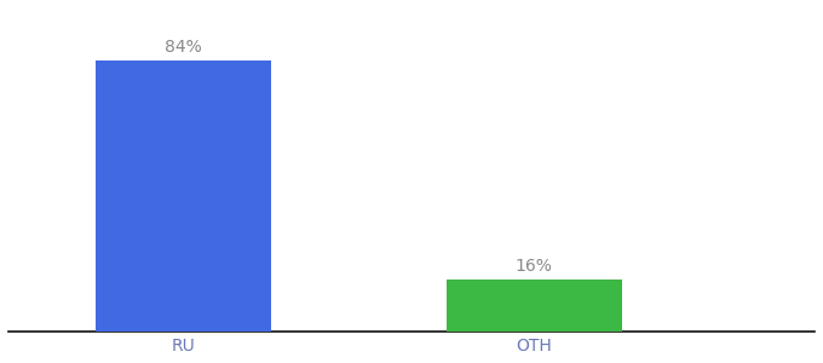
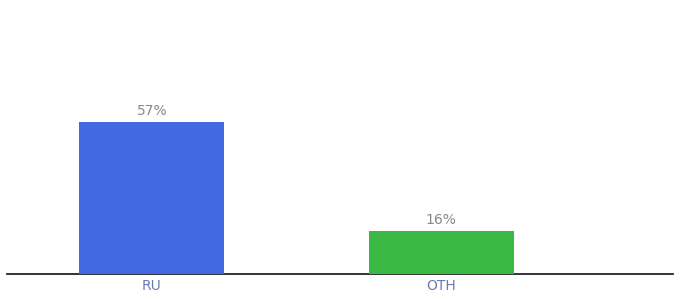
RU: 84% -> 57%
